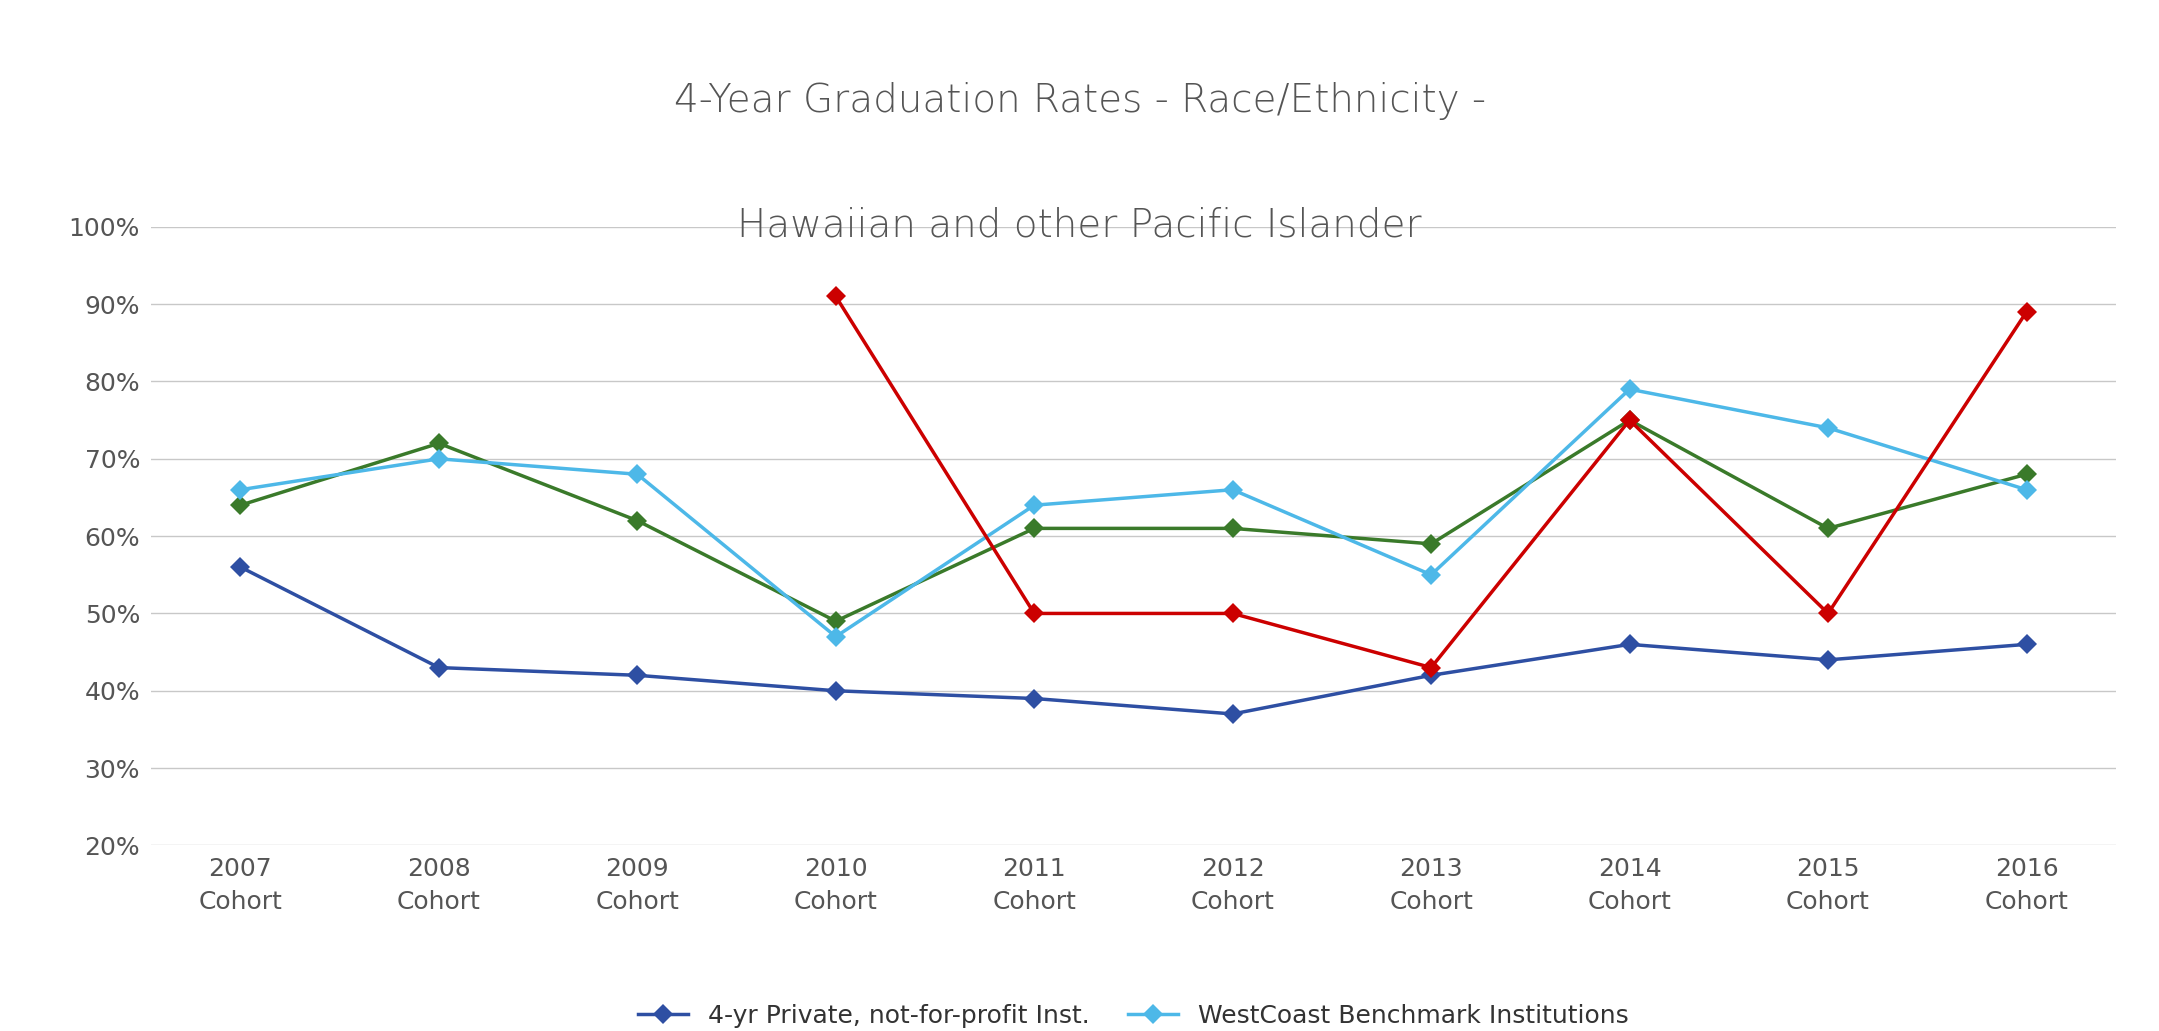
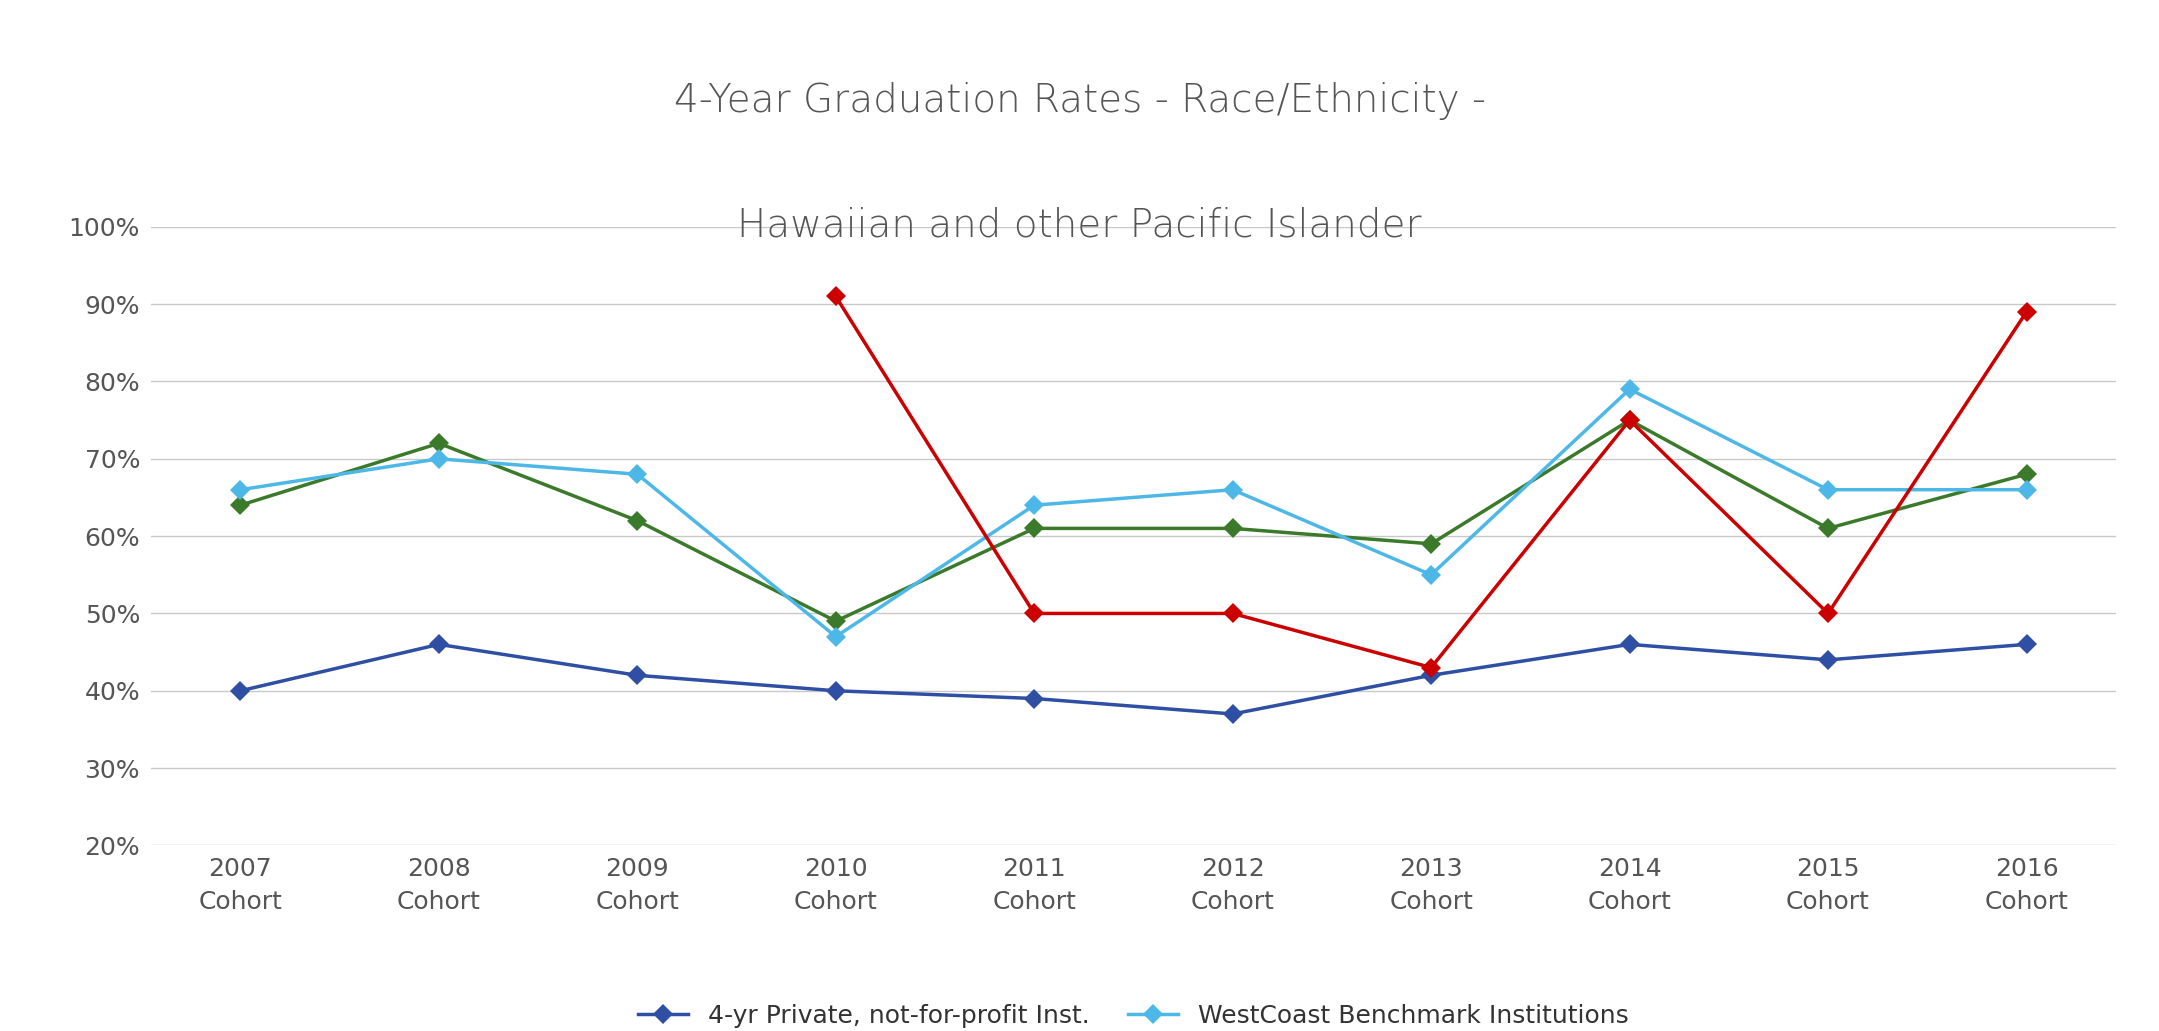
4-yr Private, not-for-profit Inst./2007 Cohort: 56% -> 40%
4-yr Private, not-for-profit Inst./2008 Cohort: 43% -> 46%
WestCoast Benchmark Institutions/2015 Cohort: 74% -> 66%
